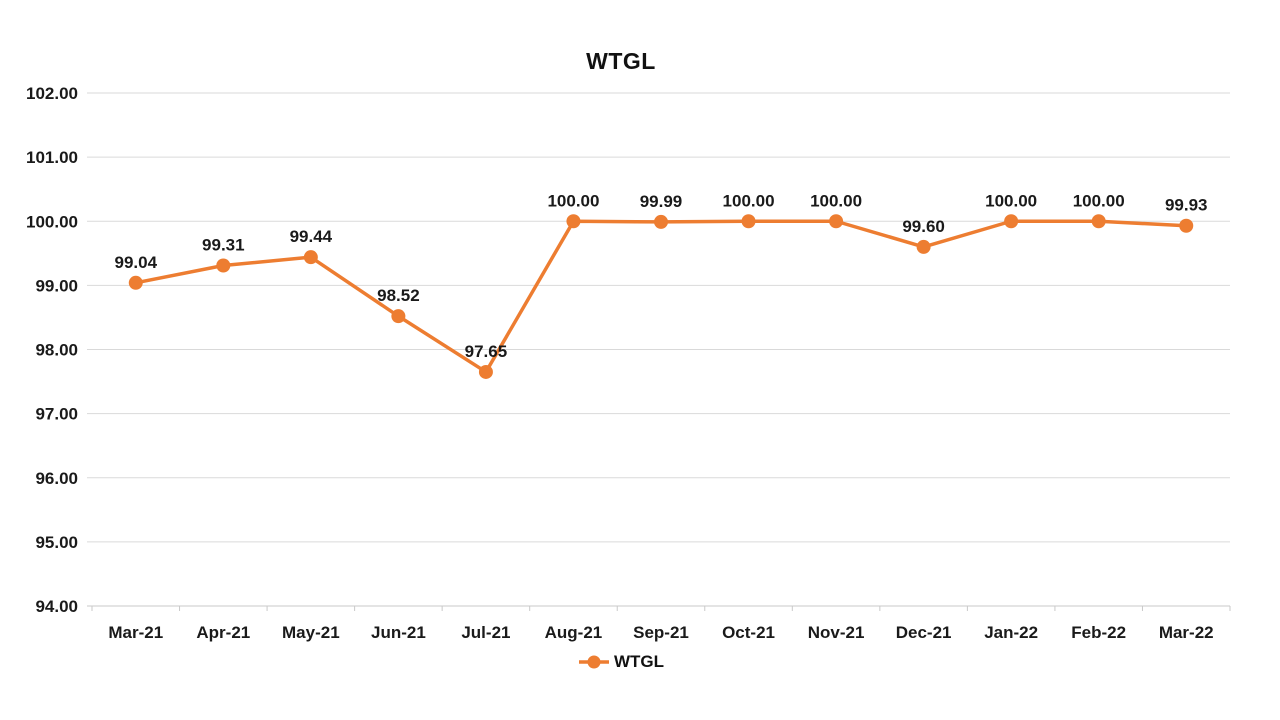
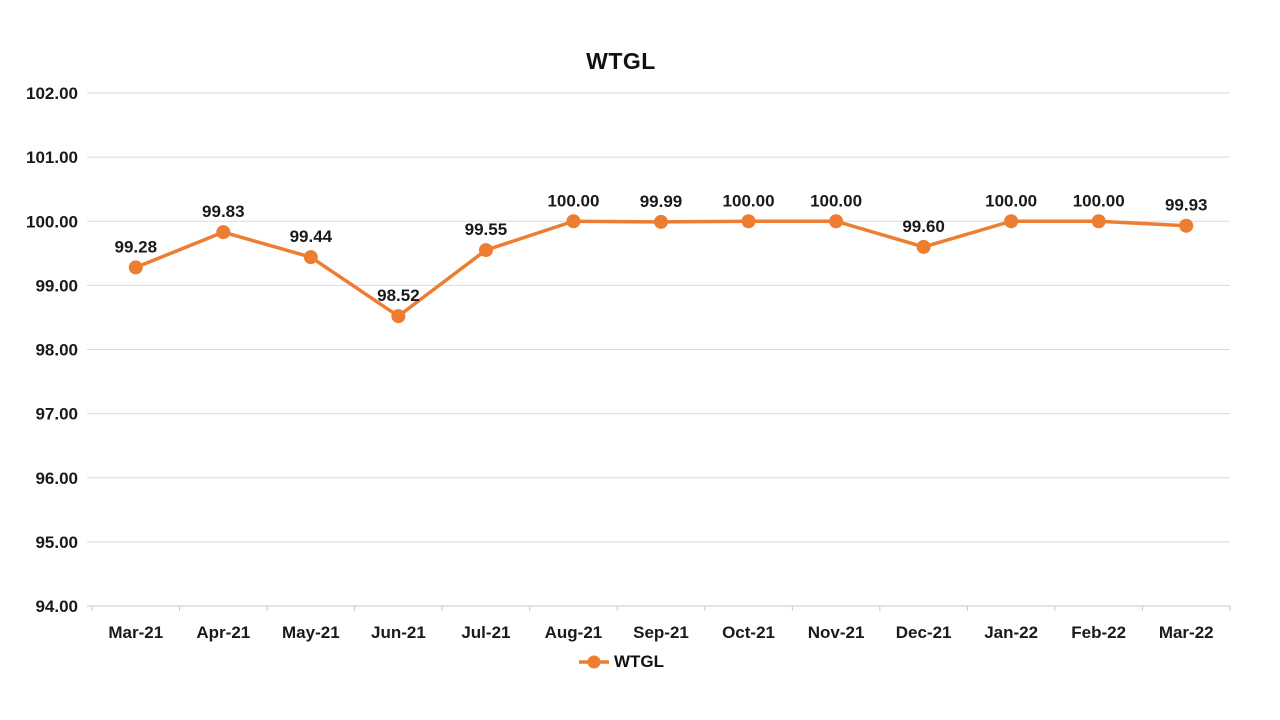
Mar-21: 99.04 -> 99.28
Apr-21: 99.31 -> 99.83
Jul-21: 97.65 -> 99.55
